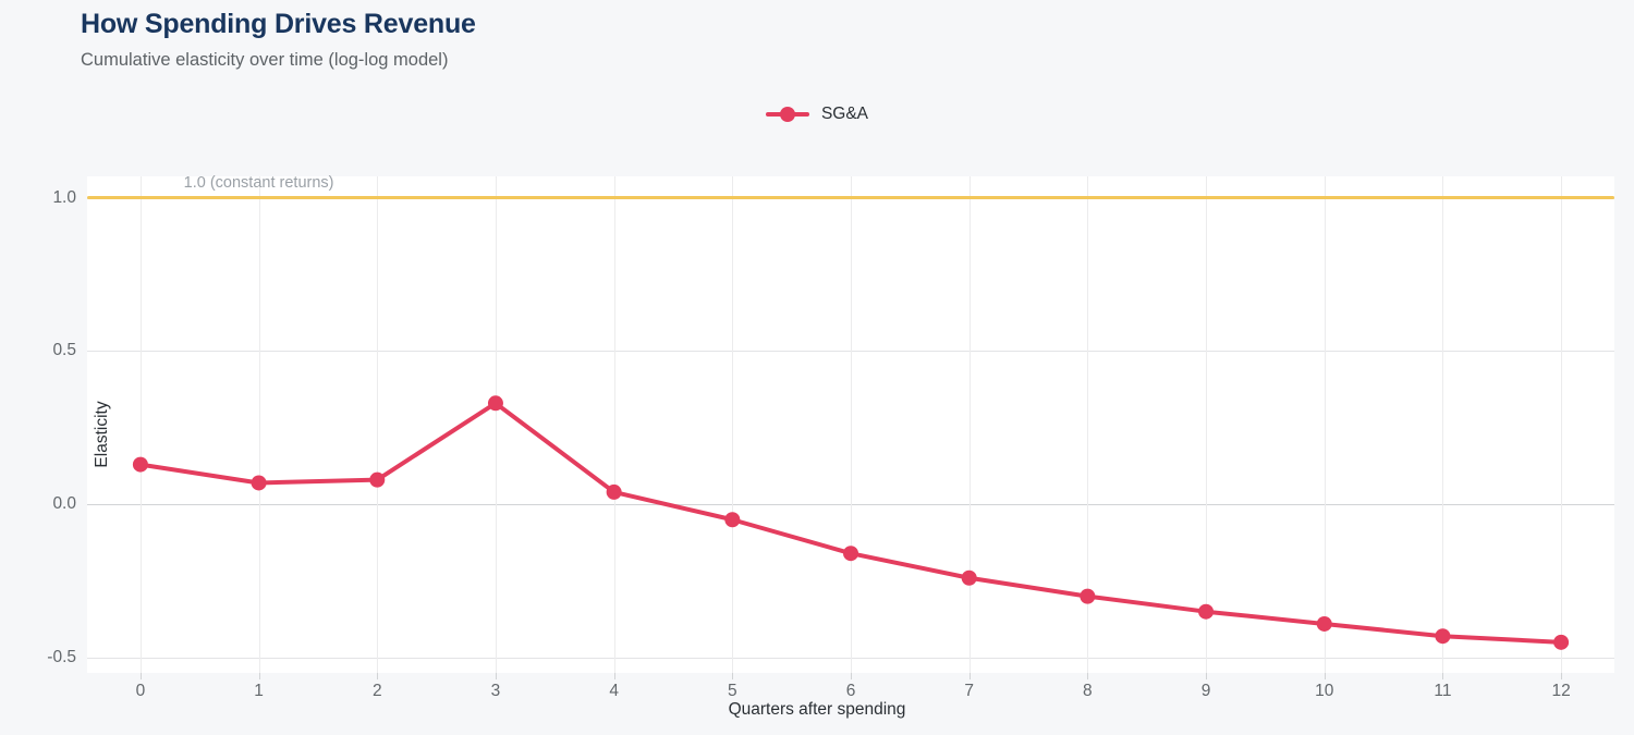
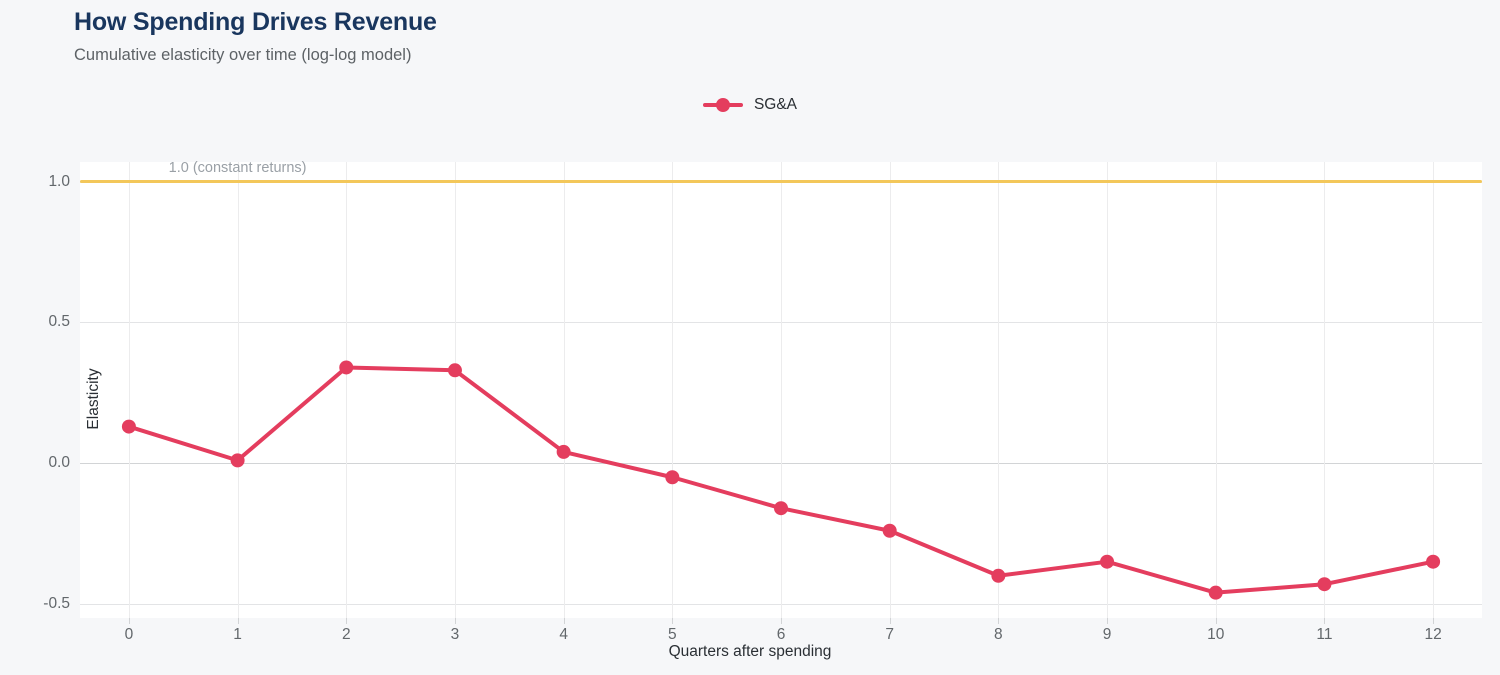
1: 0.07 -> 0.01
2: 0.08 -> 0.34
8: -0.30 -> -0.40
10: -0.39 -> -0.46
12: -0.45 -> -0.35
